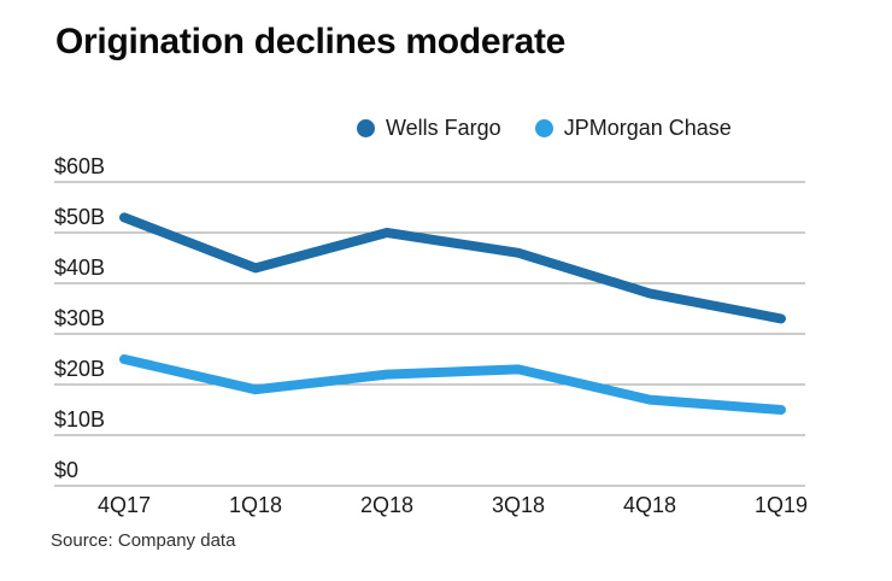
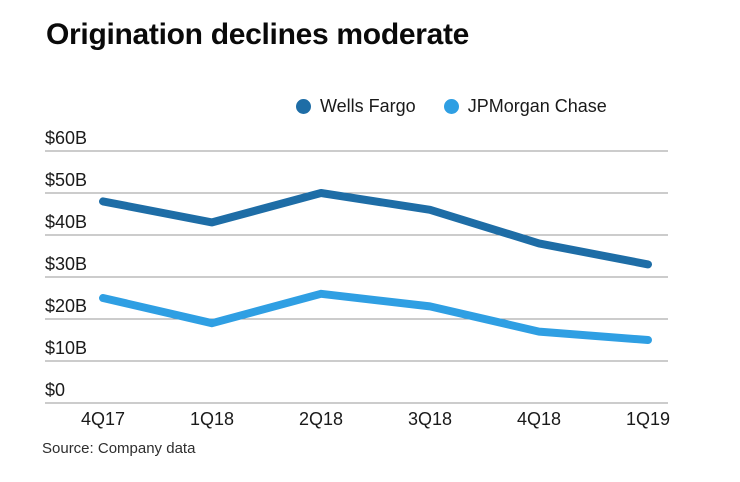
Wells Fargo/4Q17: $53B -> $48B
JPMorgan Chase/2Q18: $22B -> $26B
